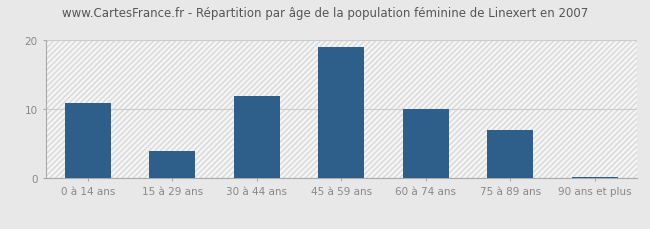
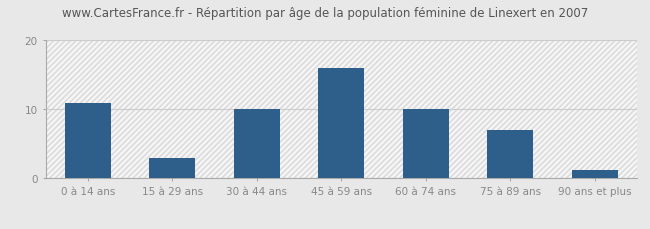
15 à 29 ans: 4.0 -> 3.0
30 à 44 ans: 12.0 -> 10.0
45 à 59 ans: 19.0 -> 16.0
90 ans et plus: 0.2 -> 1.2
